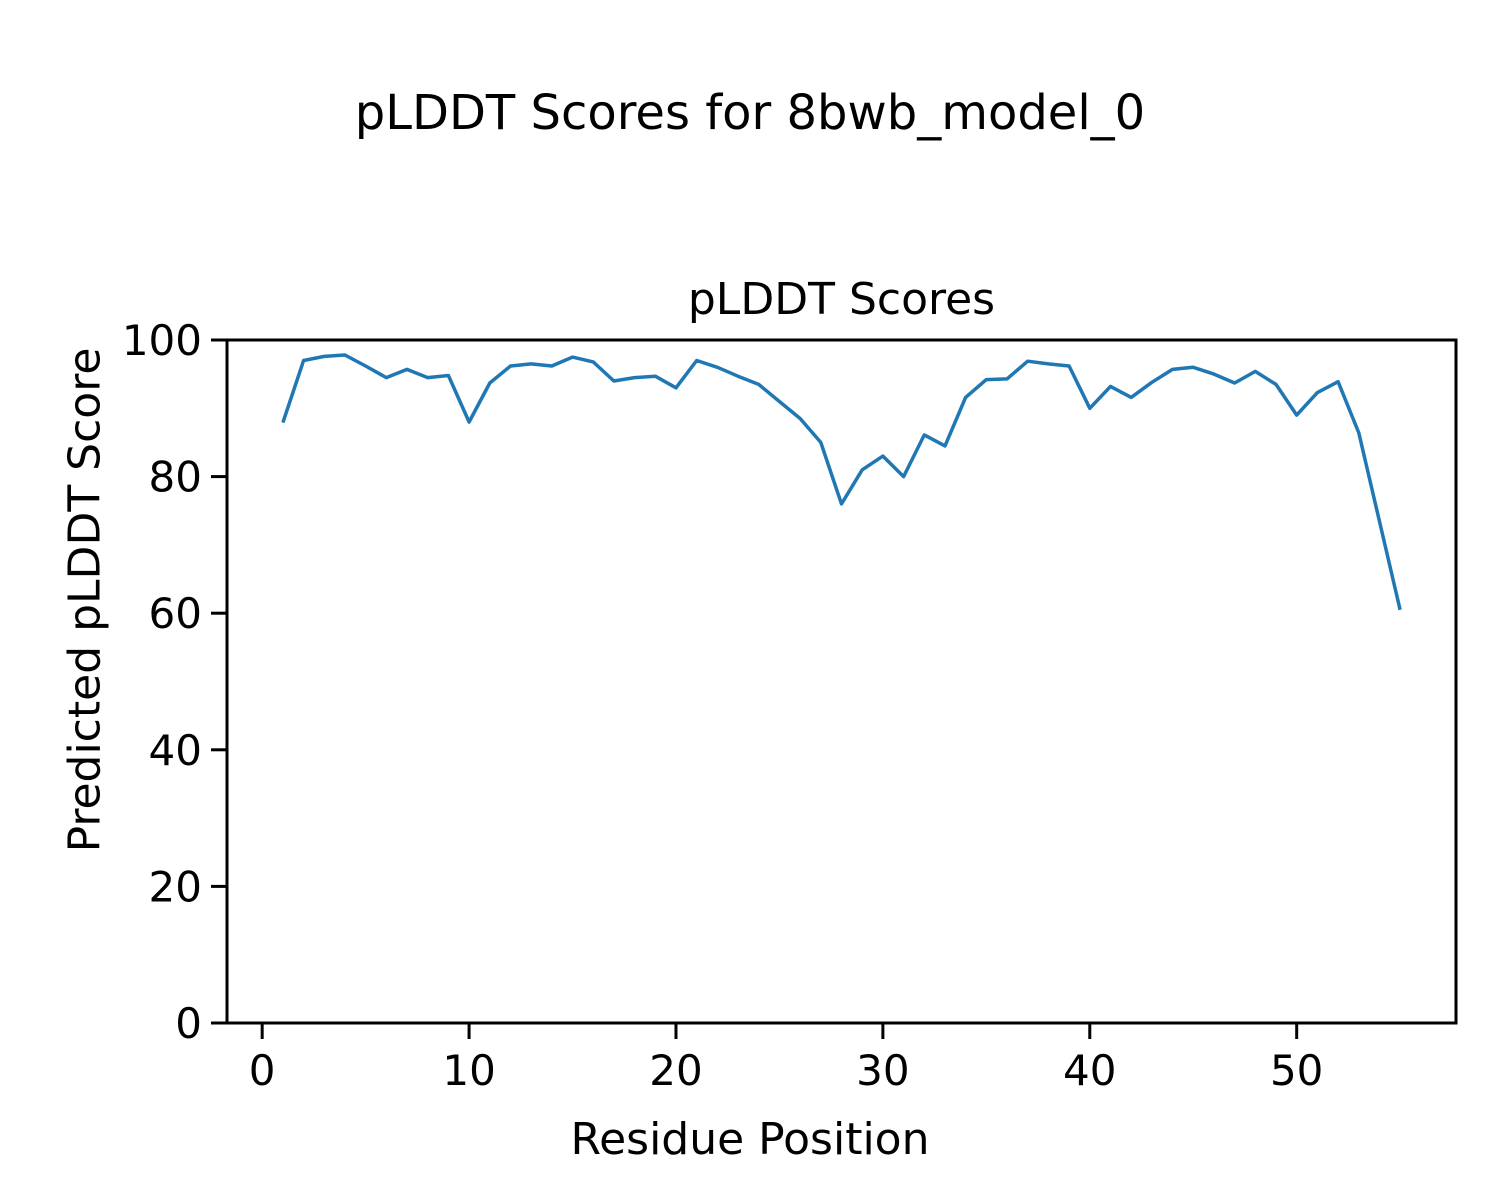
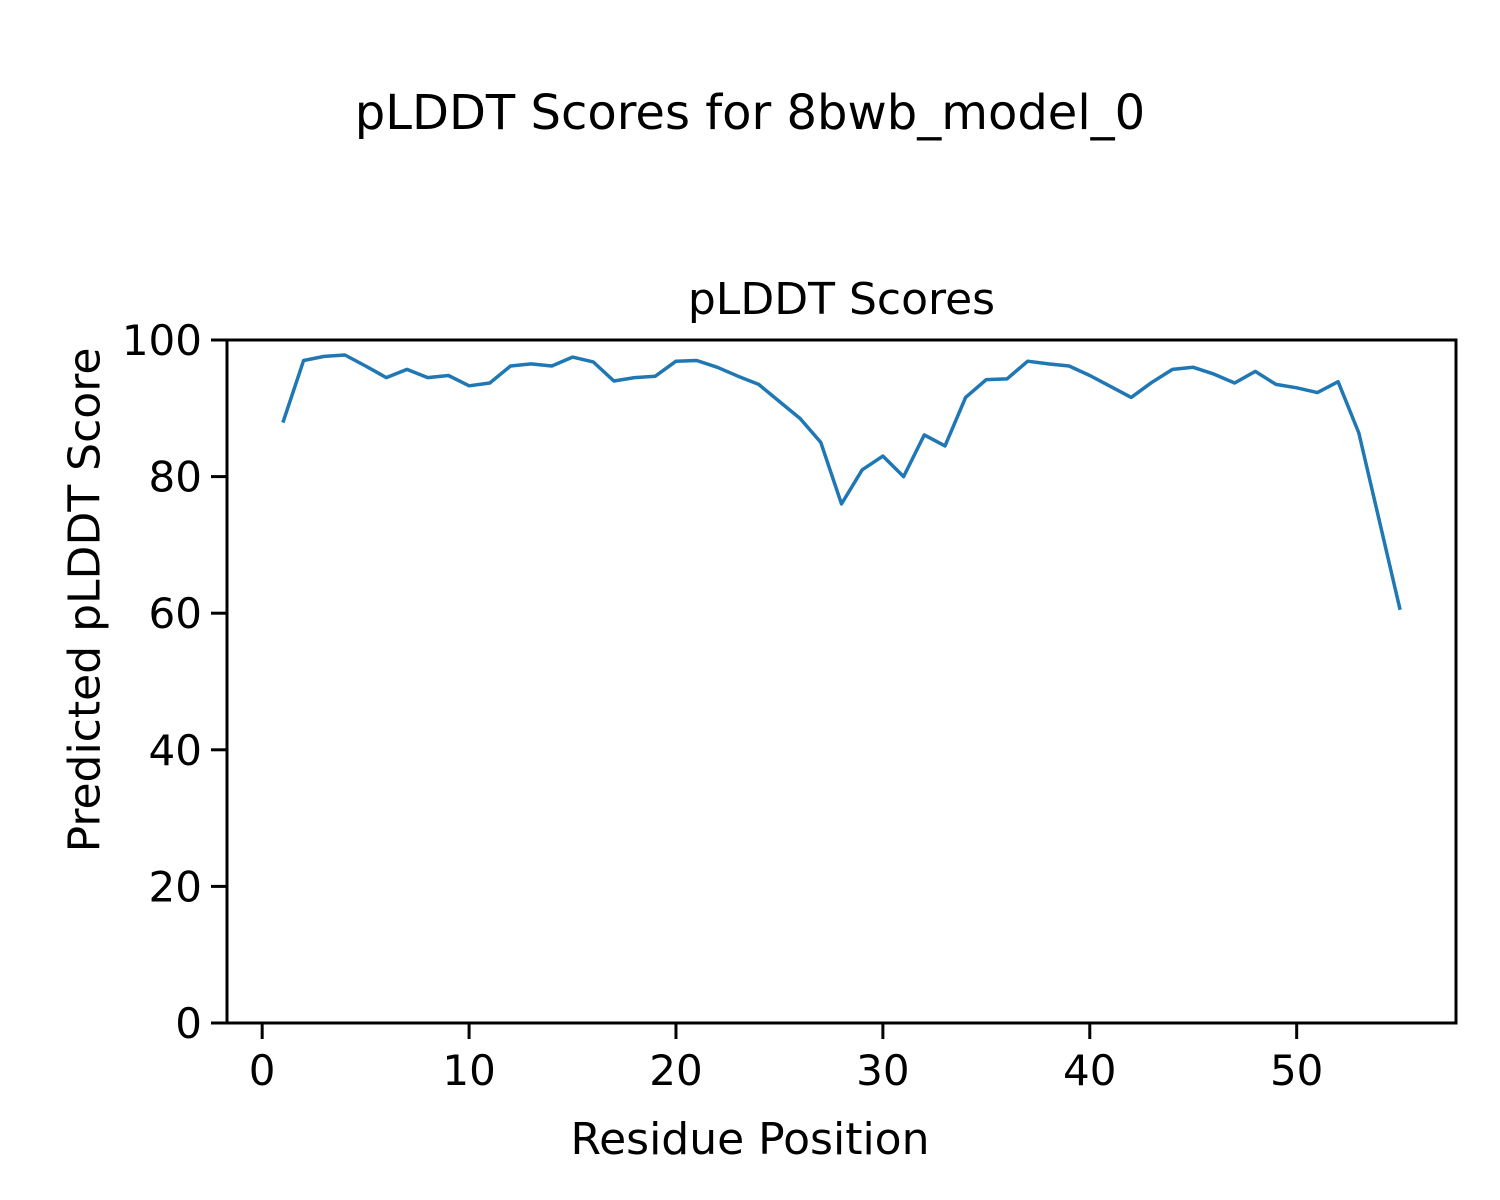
10: 88 -> 93
20: 93 -> 97
40: 90 -> 95
50: 89 -> 93
